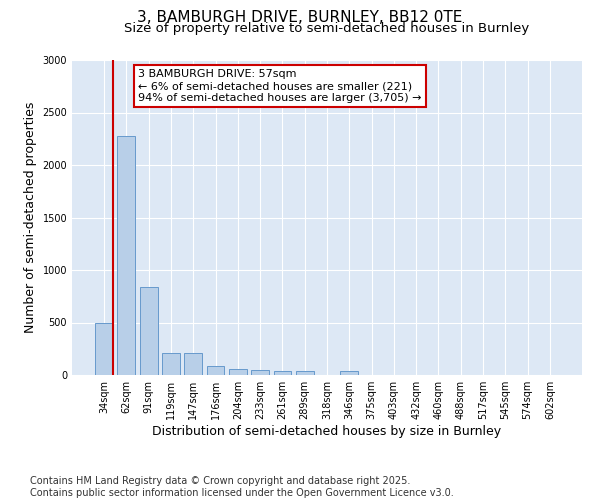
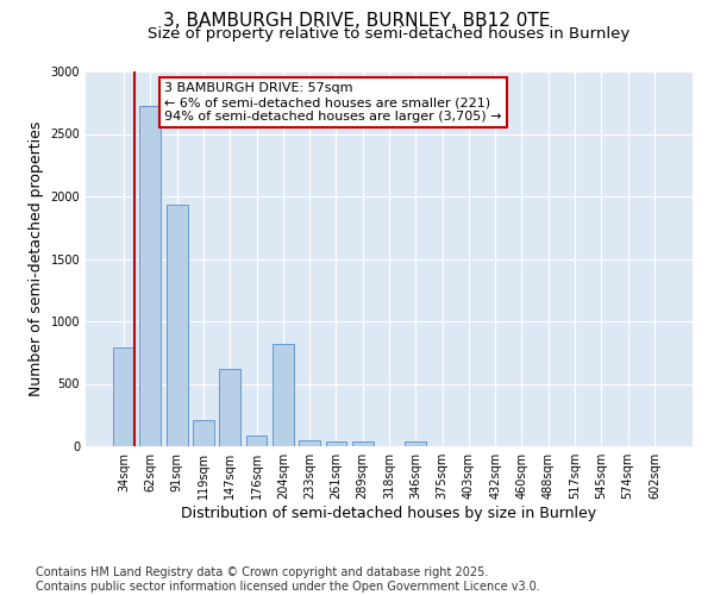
34sqm: 500 -> 790
62sqm: 2280 -> 2720
91sqm: 840 -> 1930
147sqm: 200 -> 620
204sqm: 60 -> 820
